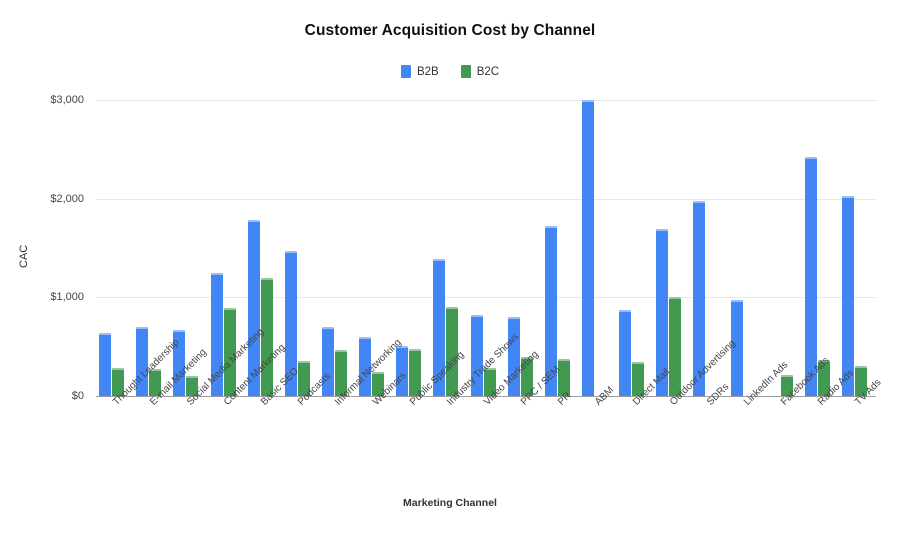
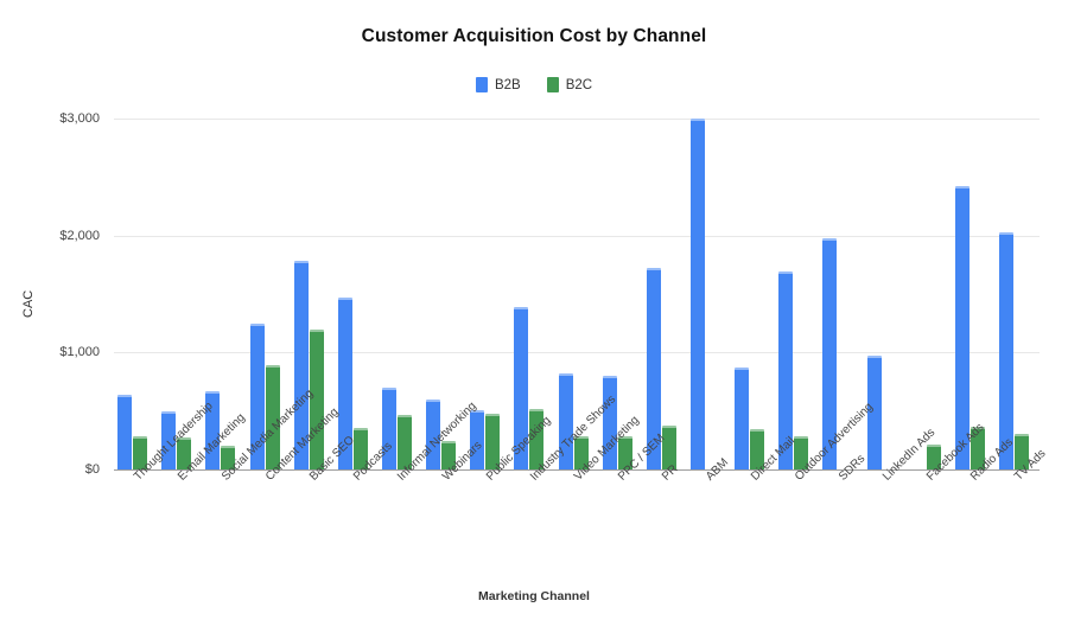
B2B/E-mail Marketing: $700 -> $500
B2C/Industry Trade Shows: $900 -> $500
B2C/PPC / SEM: $400 -> $300
B2C/Outdoor Advertising: $1000 -> $300
